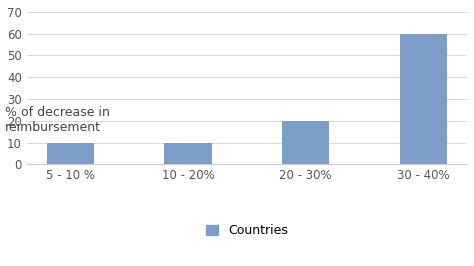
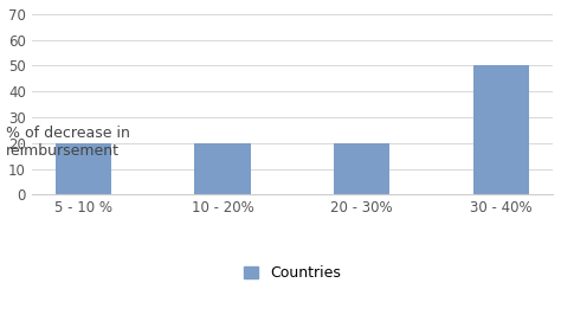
5 - 10 %: 10 -> 20
10 - 20%: 10 -> 20
30 - 40%: 60 -> 50
